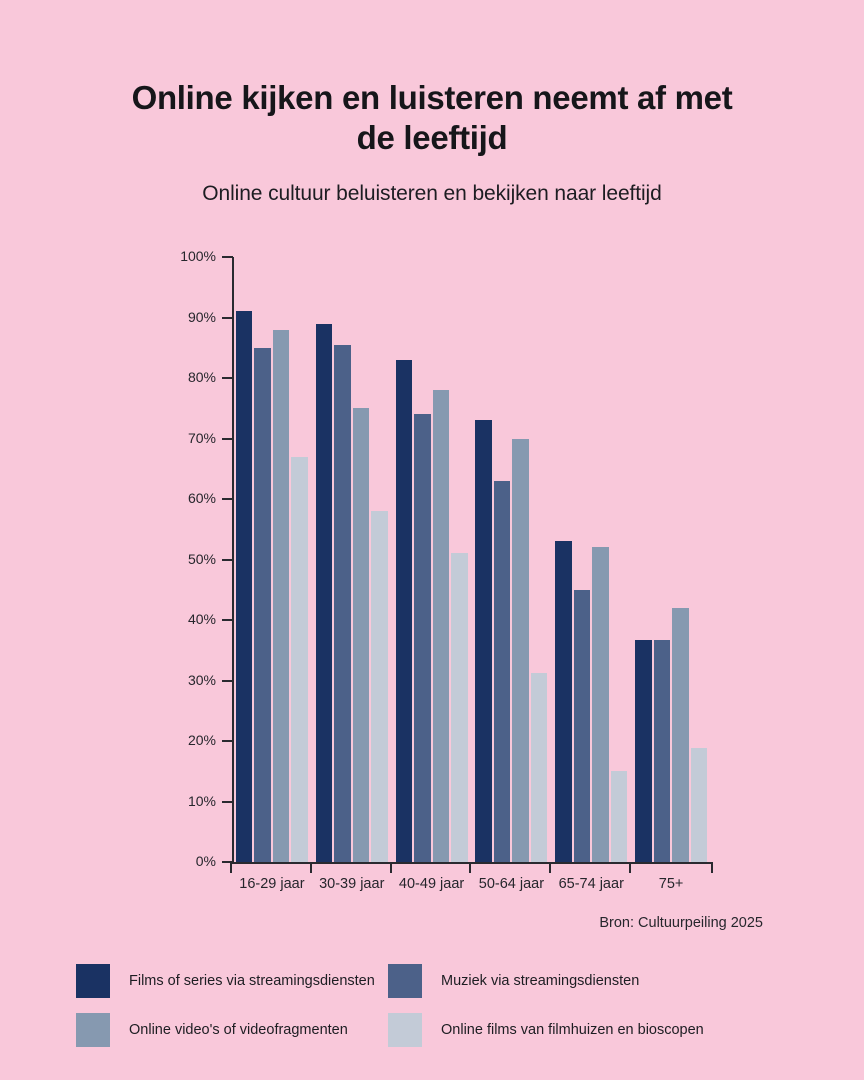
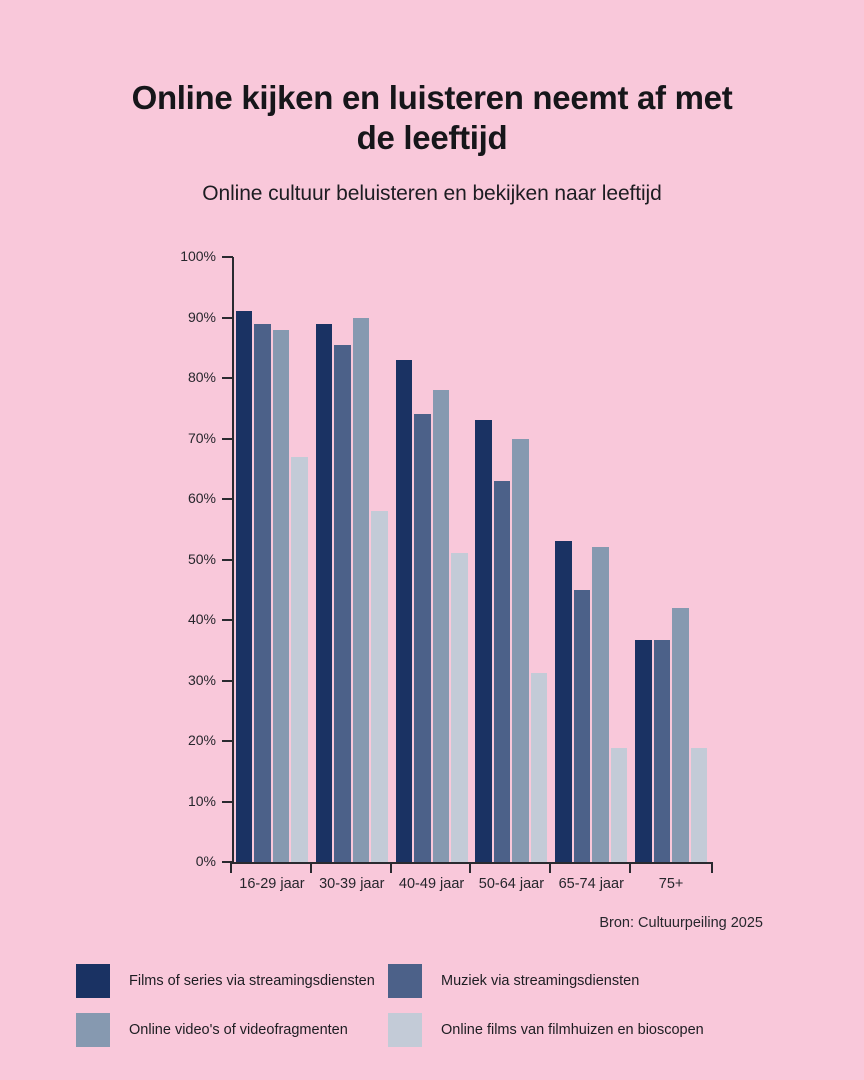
Muziek via streamingsdiensten/16-29 jaar: 85% -> 89%
Online video's of videofragmenten/30-39 jaar: 75% -> 90%
Online films van filmhuizen en bioscopen/65-74 jaar: 15% -> 19%
